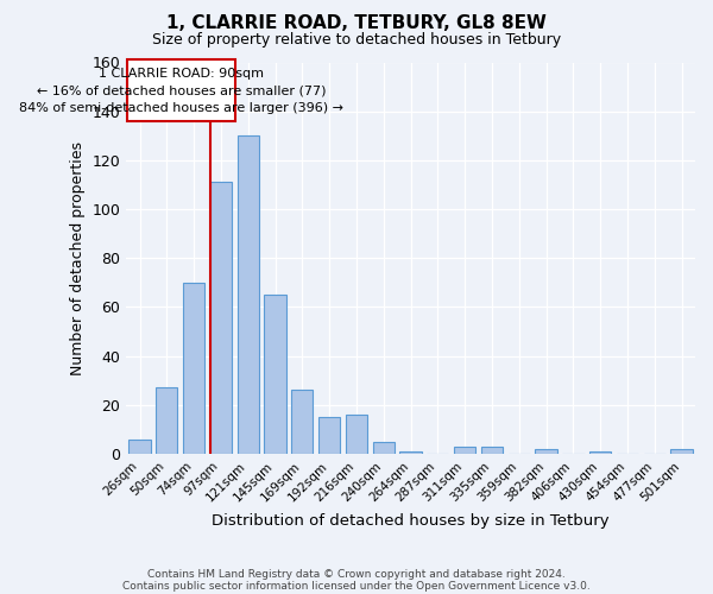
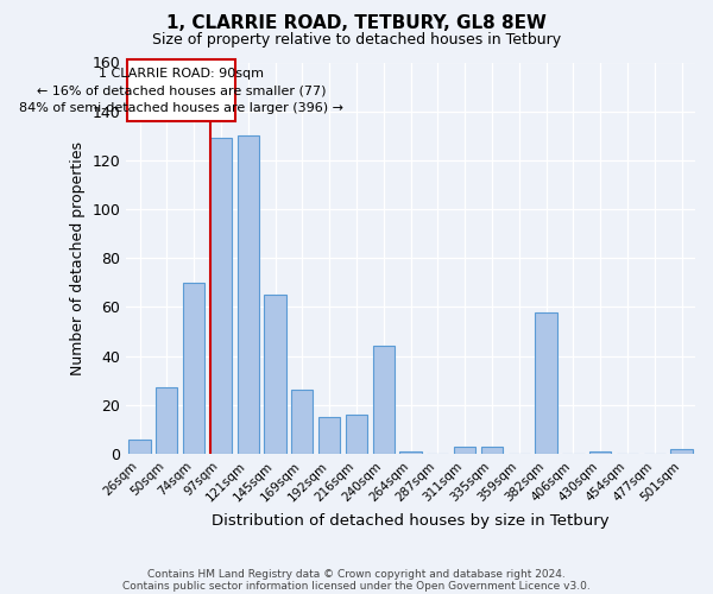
97sqm: 111 -> 129
240sqm: 5 -> 44
382sqm: 2 -> 58
